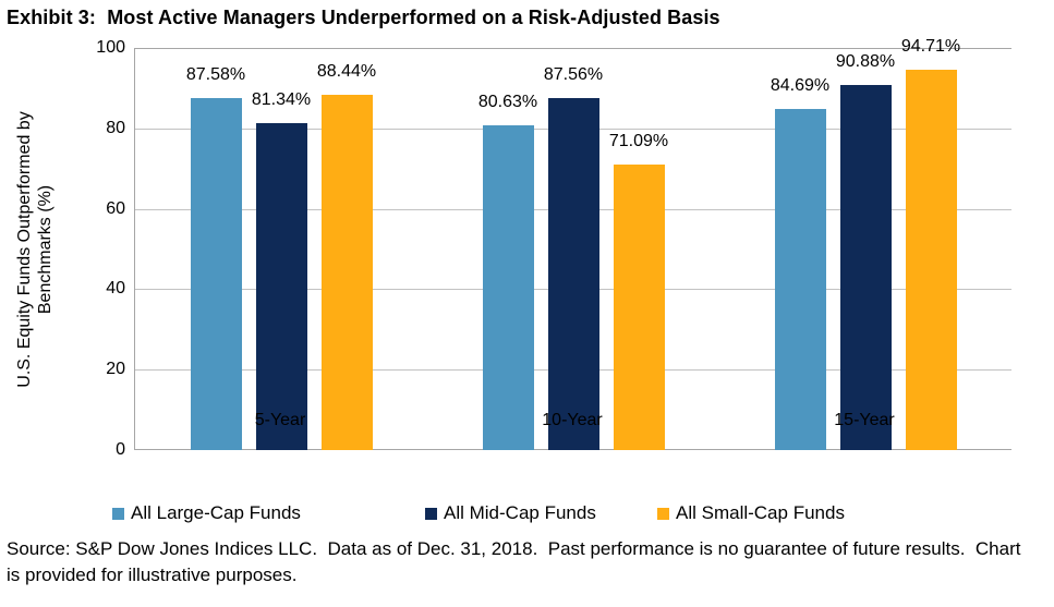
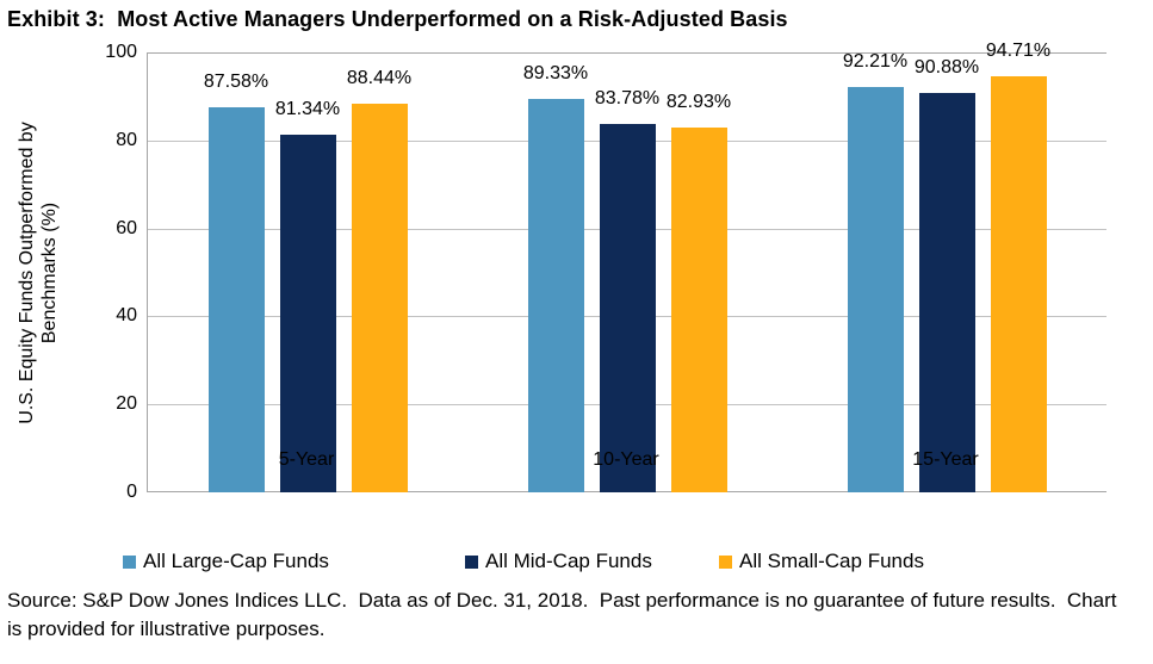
All Large-Cap Funds/10-Year: 80.63% -> 89.33%
All Mid-Cap Funds/10-Year: 87.56% -> 83.78%
All Small-Cap Funds/10-Year: 71.09% -> 82.93%
All Large-Cap Funds/15-Year: 84.69% -> 92.21%
